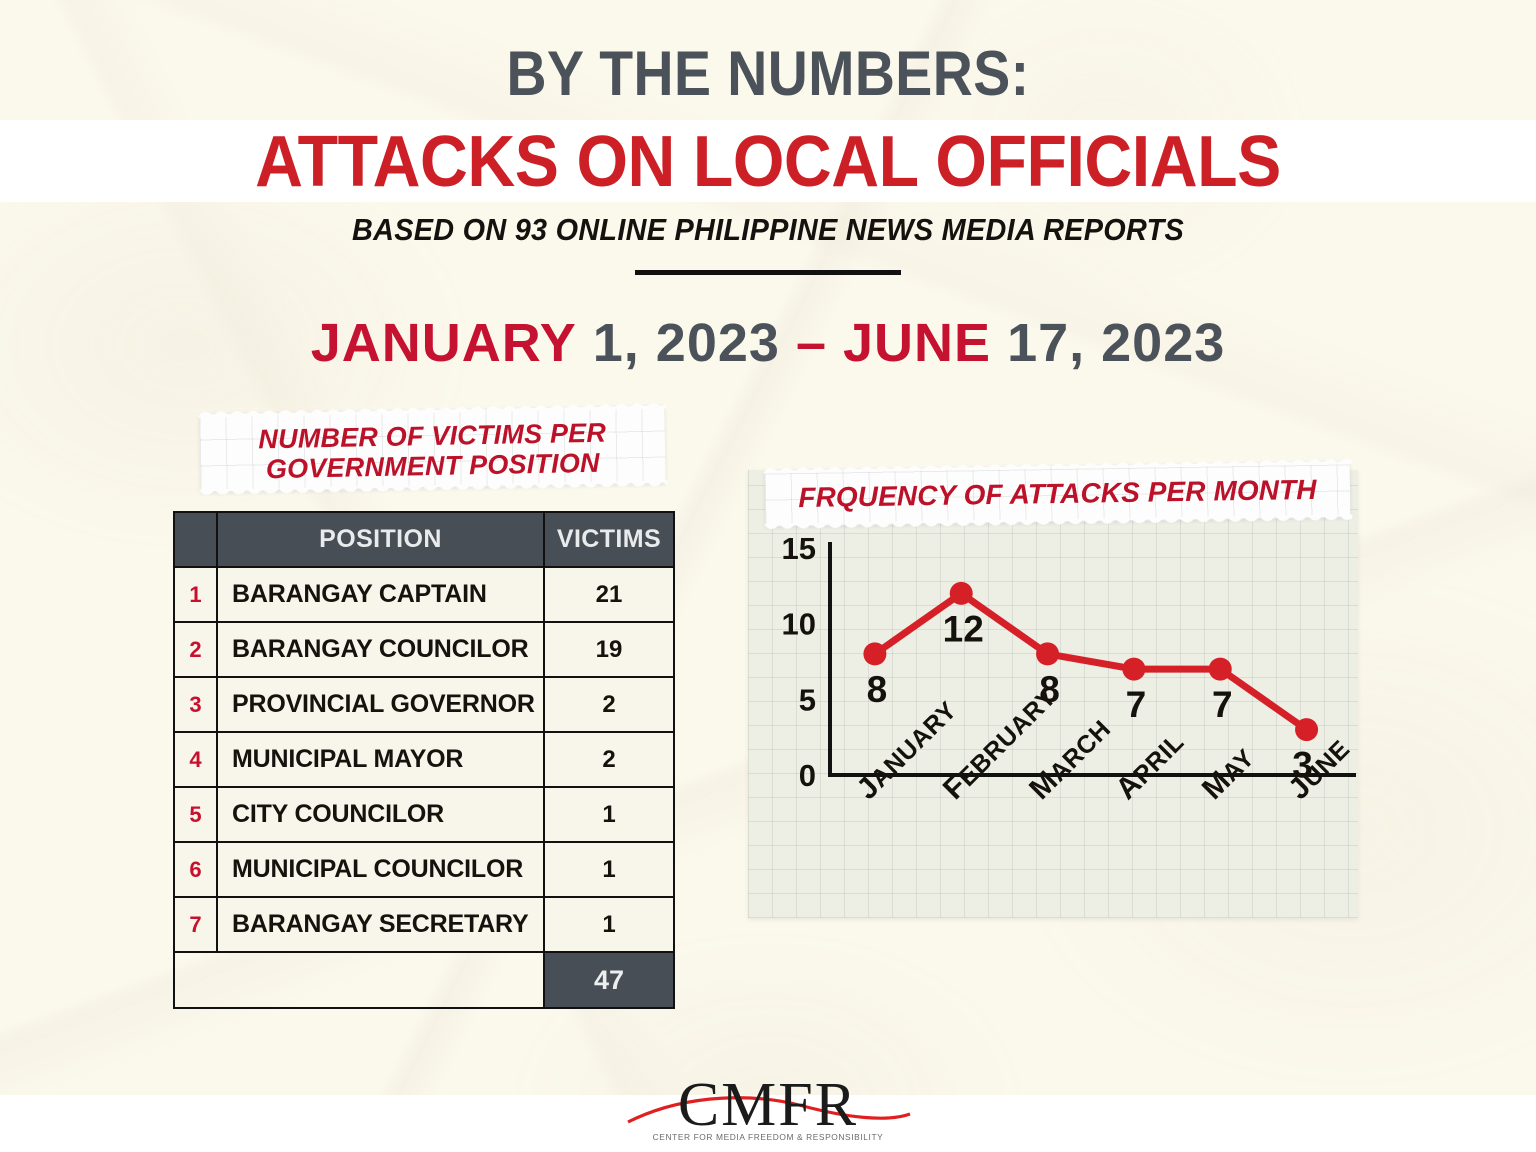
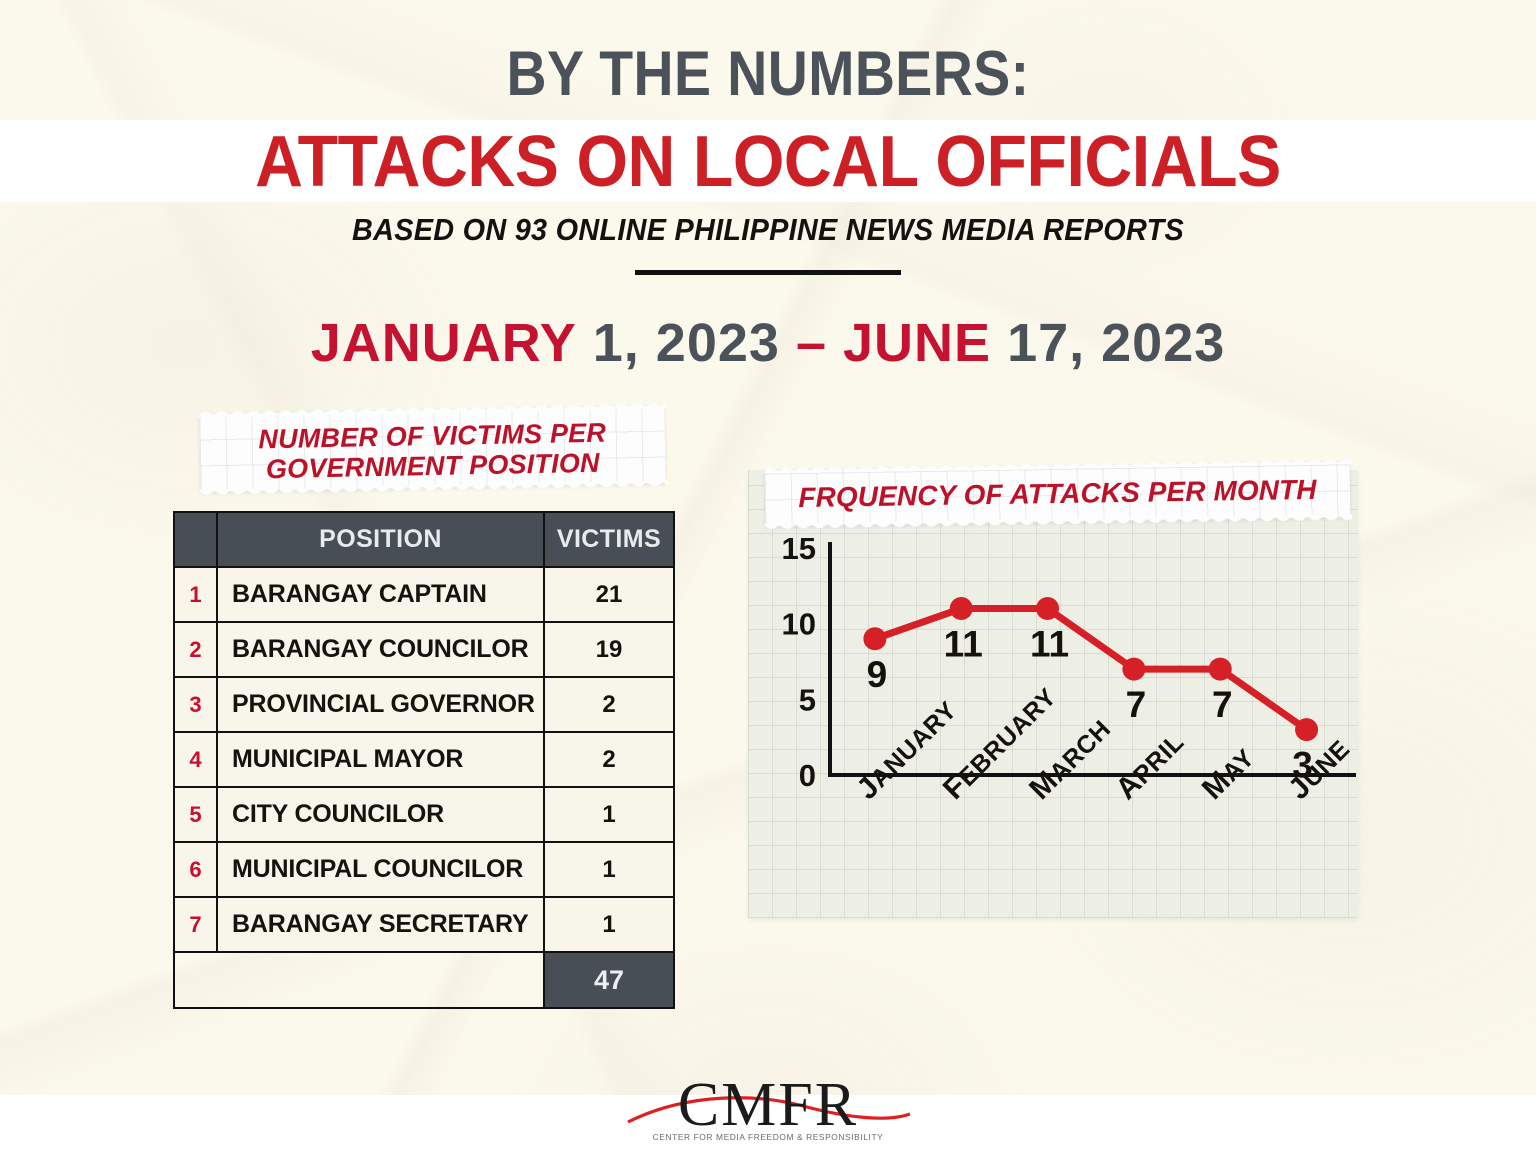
JANUARY: 8 -> 9
FEBRUARY: 12 -> 11
MARCH: 8 -> 11
